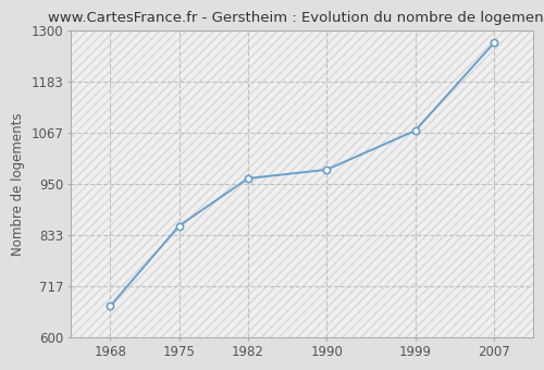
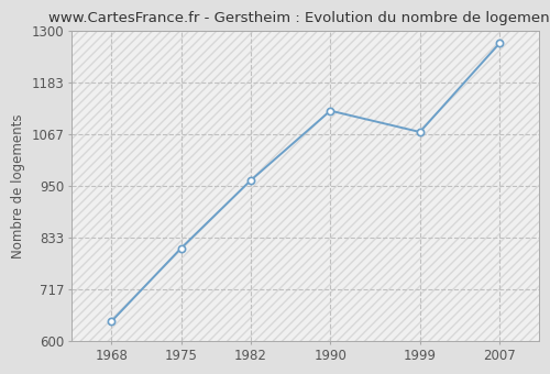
1968: 672 -> 645
1975: 855 -> 810
1990: 983 -> 1120
